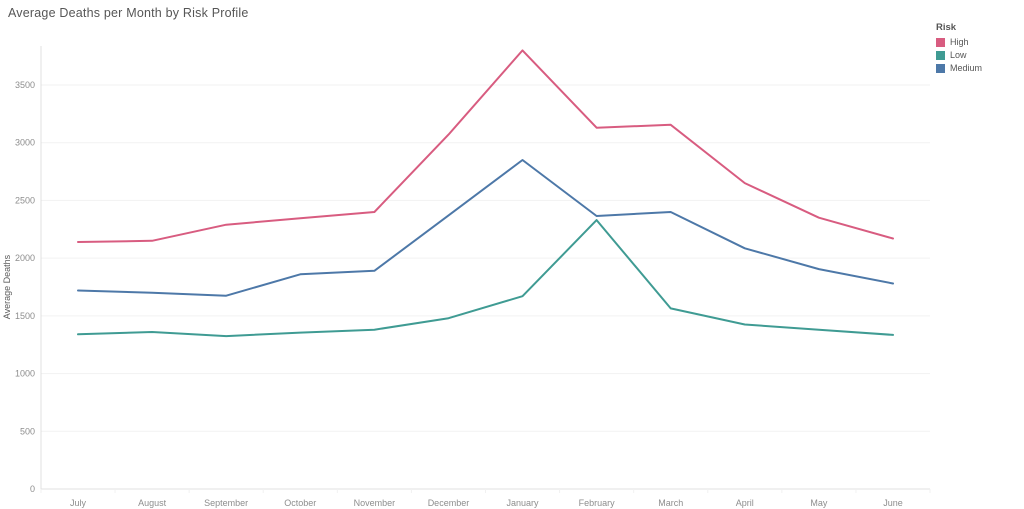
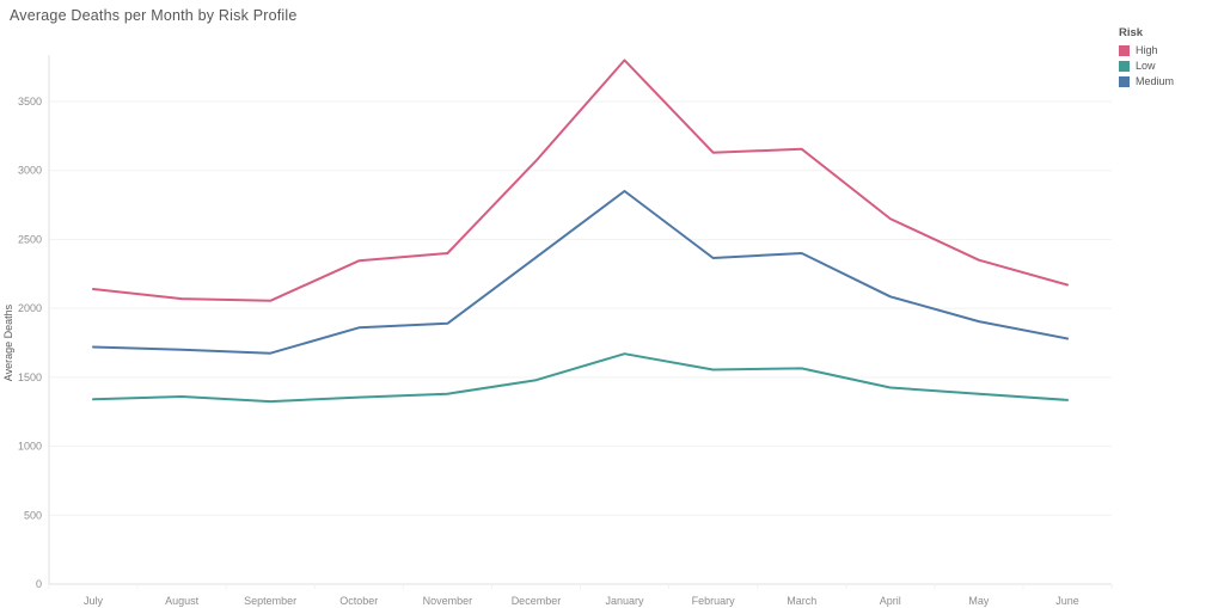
High/August: 2150 -> 2070
High/September: 2290 -> 2060
Low/February: 2330 -> 1560
